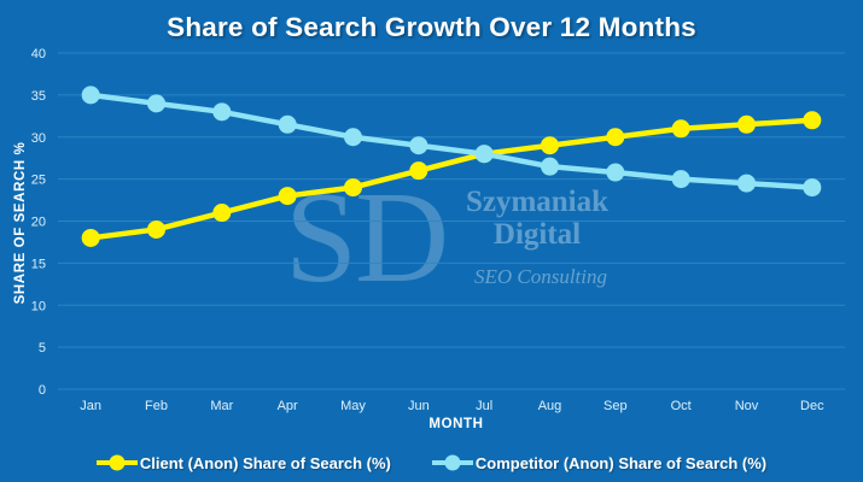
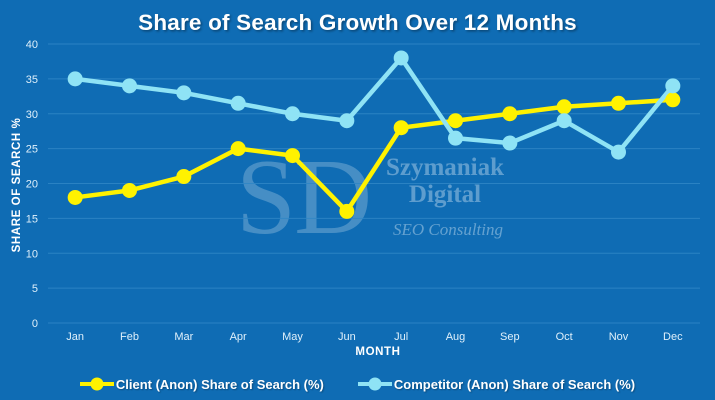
Client (Anon) Share of Search (%)/Apr: 23 -> 25
Client (Anon) Share of Search (%)/Jun: 26 -> 16
Competitor (Anon) Share of Search (%)/Jul: 28 -> 38
Competitor (Anon) Share of Search (%)/Oct: 25 -> 29
Competitor (Anon) Share of Search (%)/Dec: 24 -> 34
